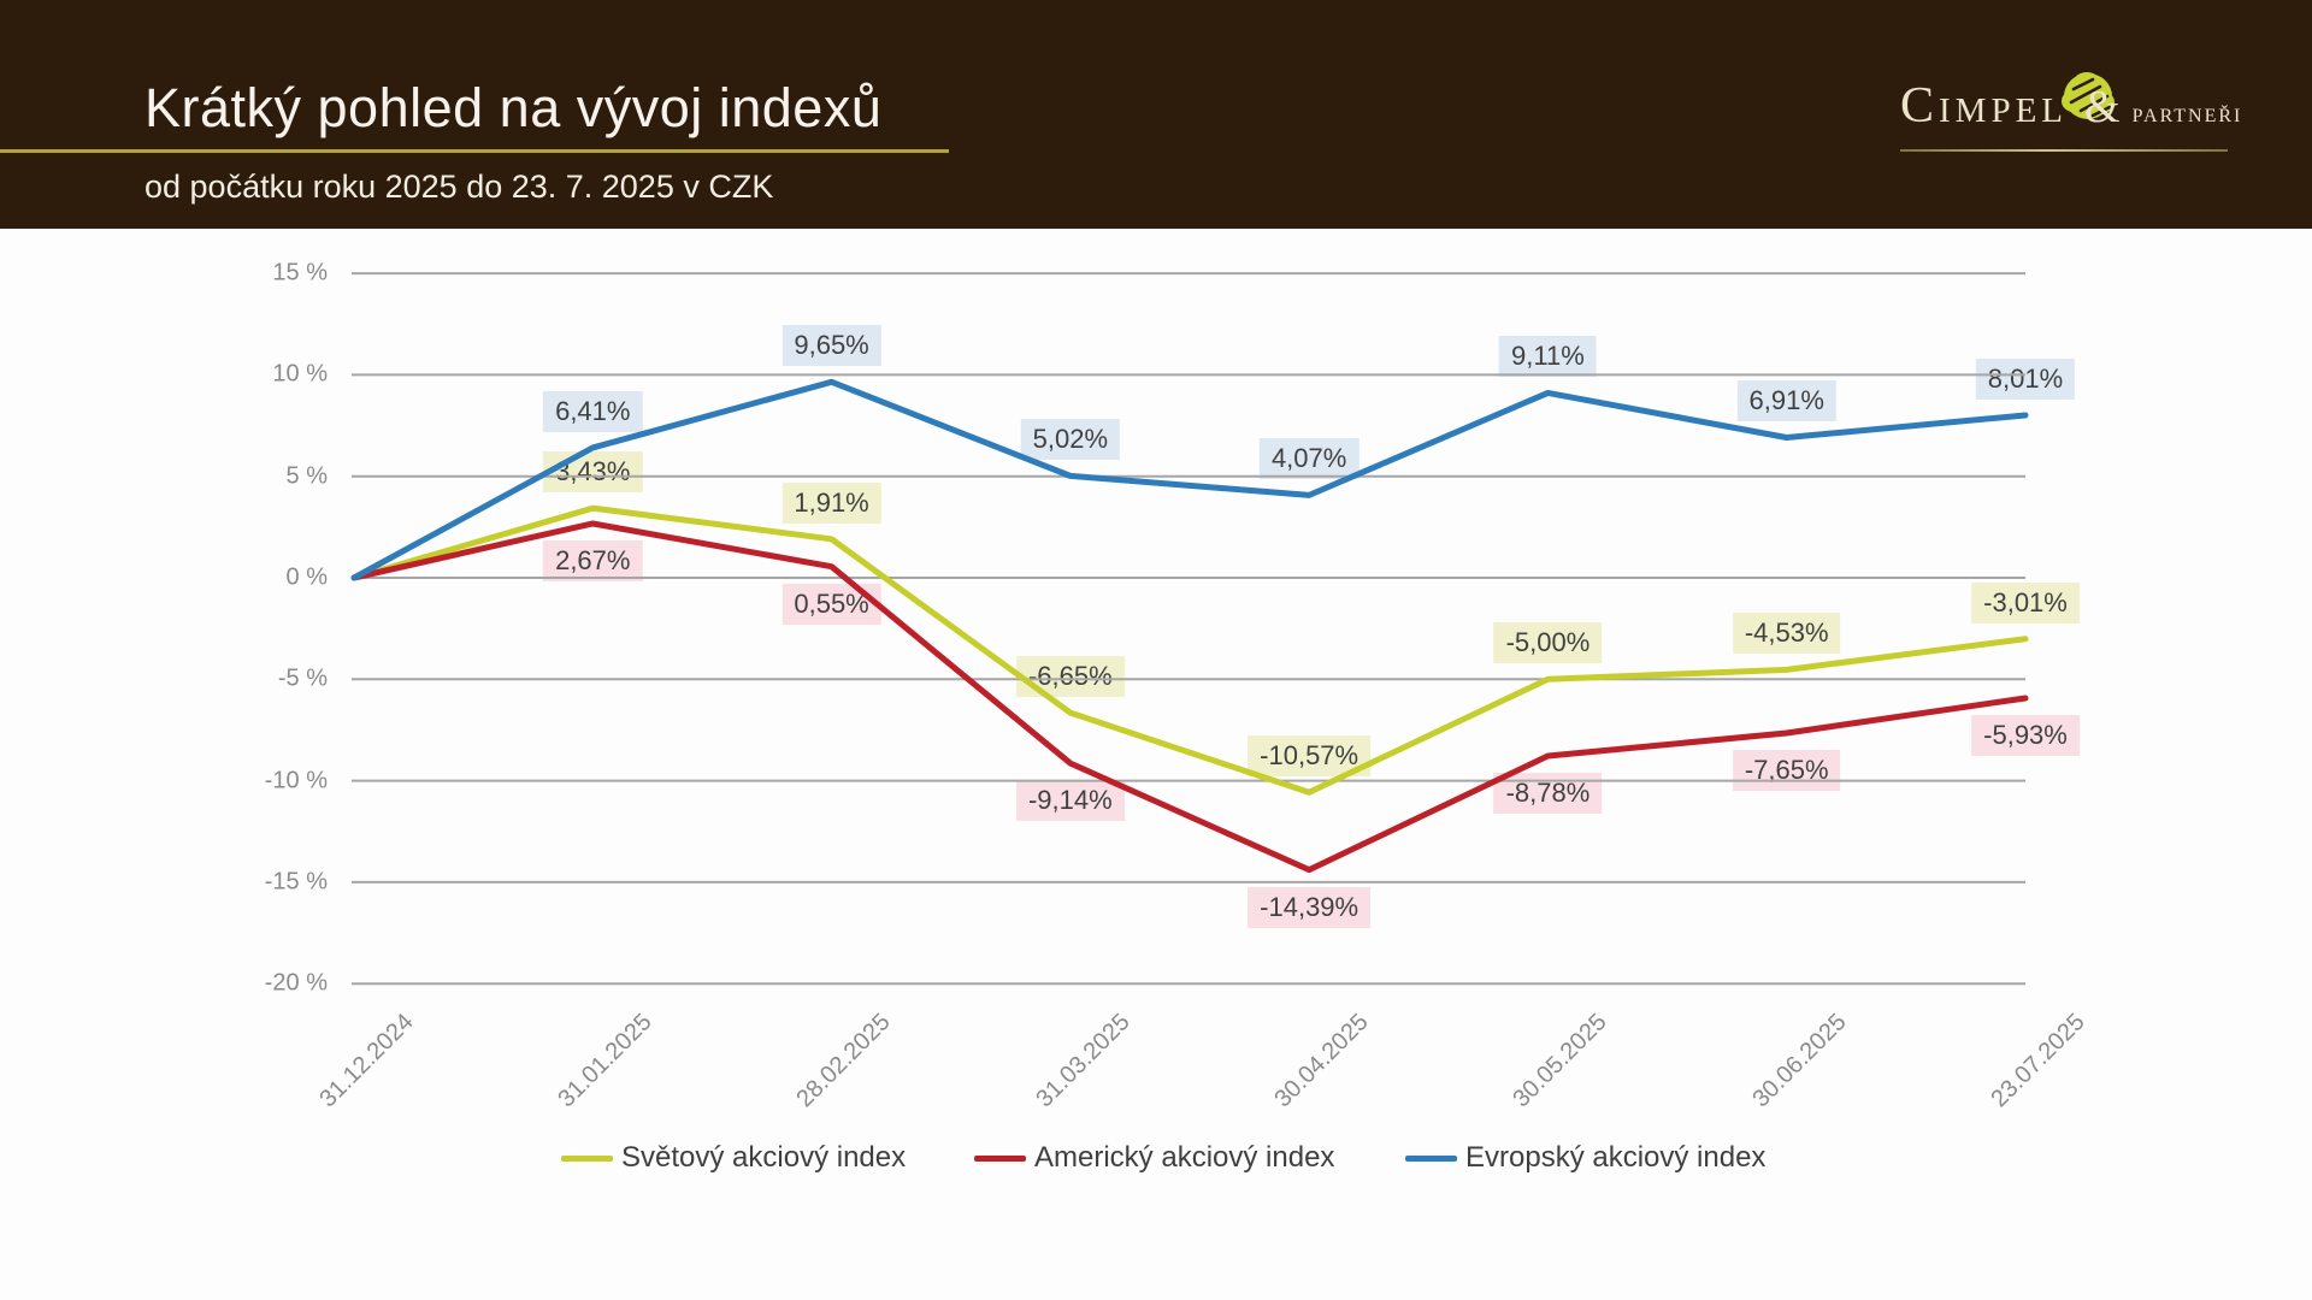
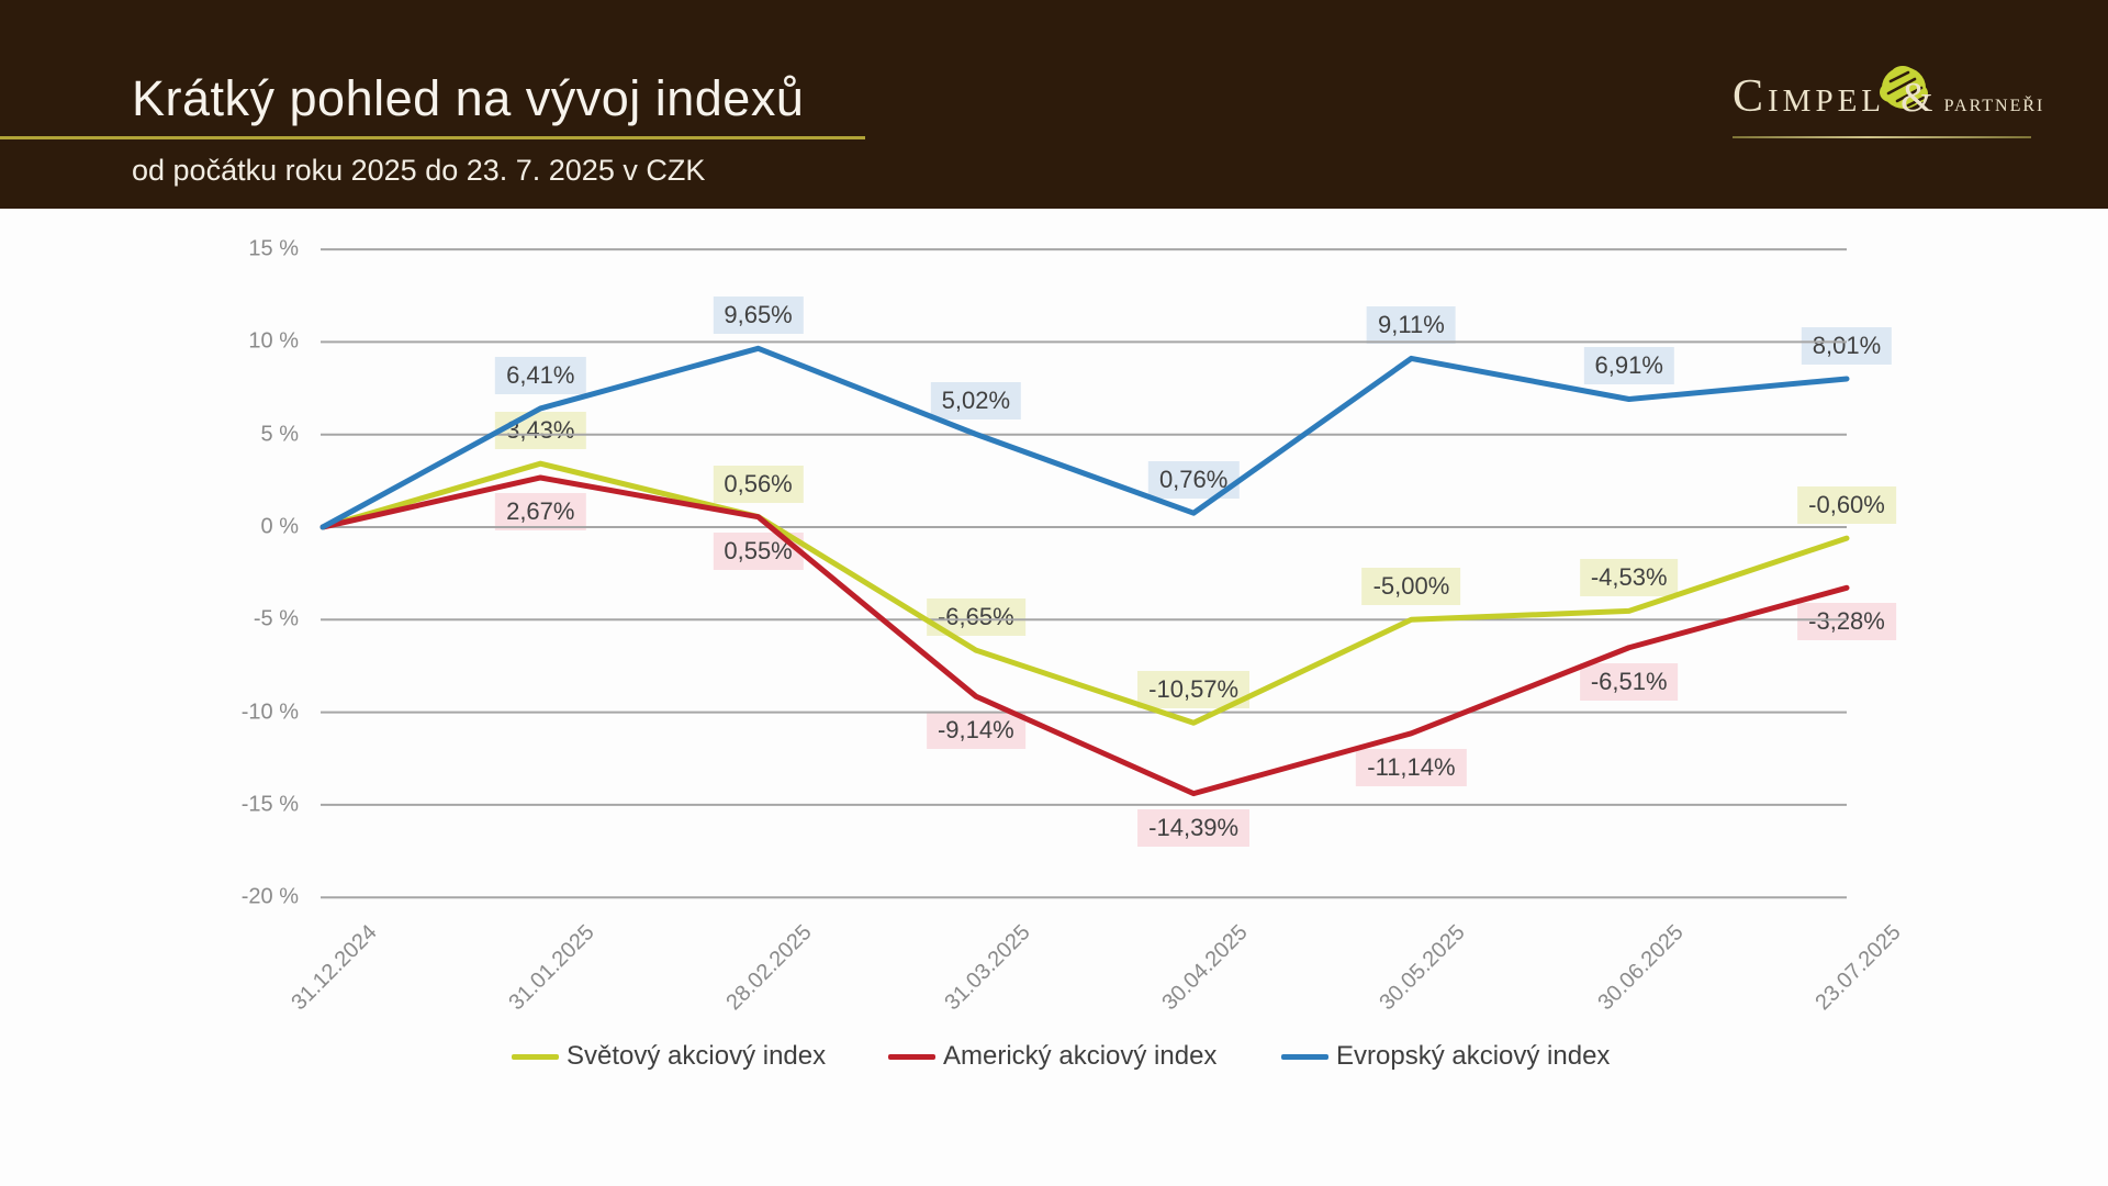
Světový akciový index/28.02.2025: 1,91% -> 0,56%
Evropský akciový index/30.04.2025: 4,07% -> 0,76%
Americký akciový index/30.05.2025: -8,78% -> -11,14%
Americký akciový index/30.06.2025: -7,65% -> -6,51%
Světový akciový index/23.07.2025: -3,01% -> -0,60%
Americký akciový index/23.07.2025: -5,93% -> -3,28%
